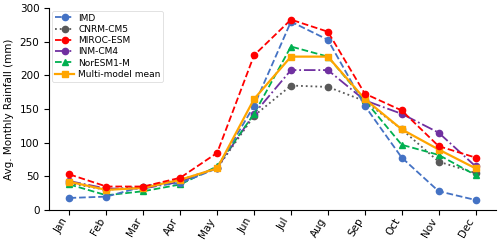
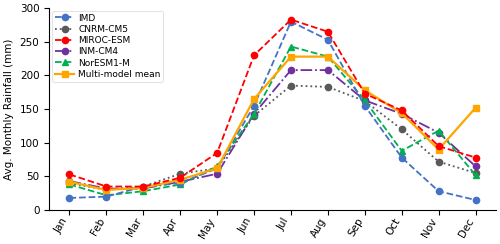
CNRM-CM5/Apr: 45 -> 54
INM-CM4/May: 63 -> 54
Multi-model mean/Sep: 165 -> 178
NorESM1-M/Oct: 97 -> 88
Multi-model mean/Oct: 120 -> 144
NorESM1-M/Nov: 82 -> 118
Multi-model mean/Dec: 62 -> 152
